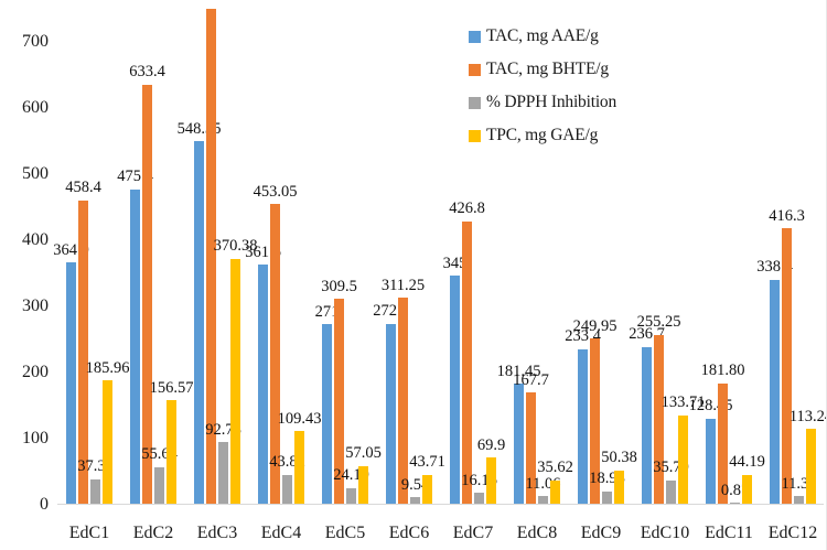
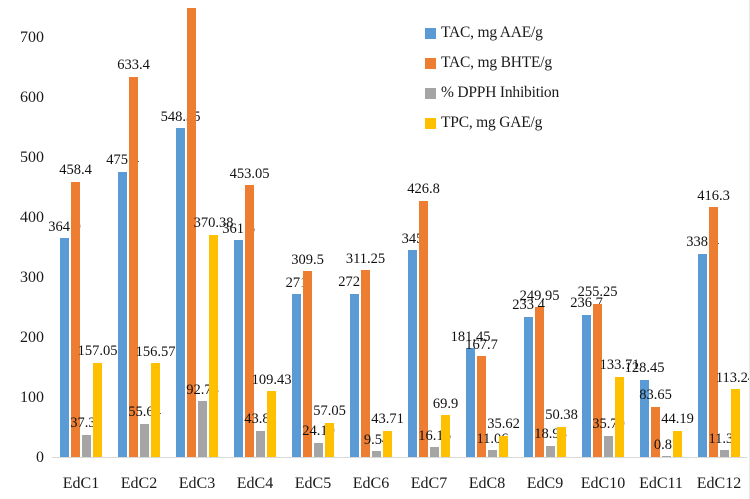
TPC, mg GAE/g/EdC1: 185.96 -> 157.05
TAC, mg BHTE/g/EdC11: 181.80 -> 83.65
